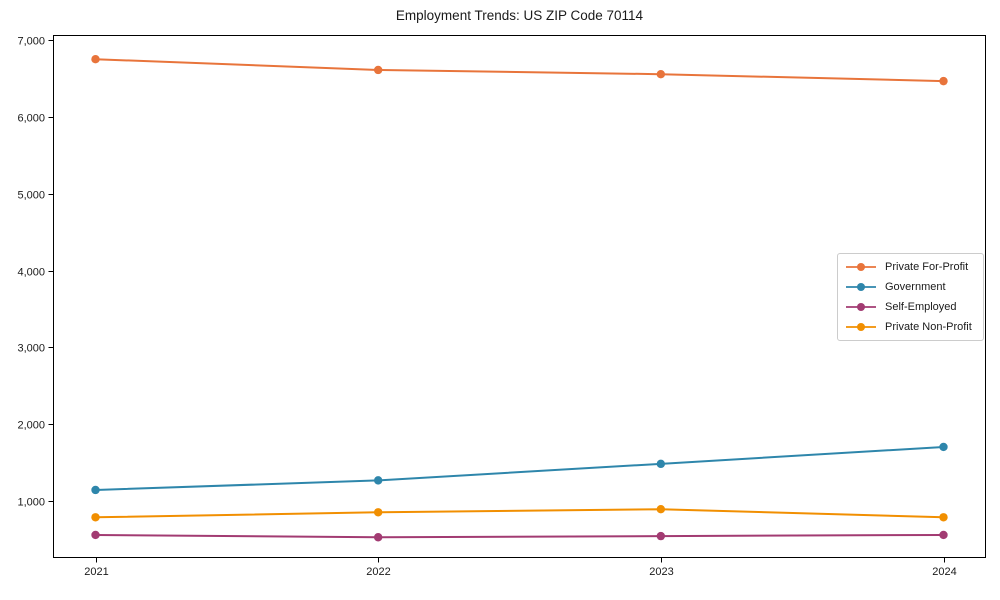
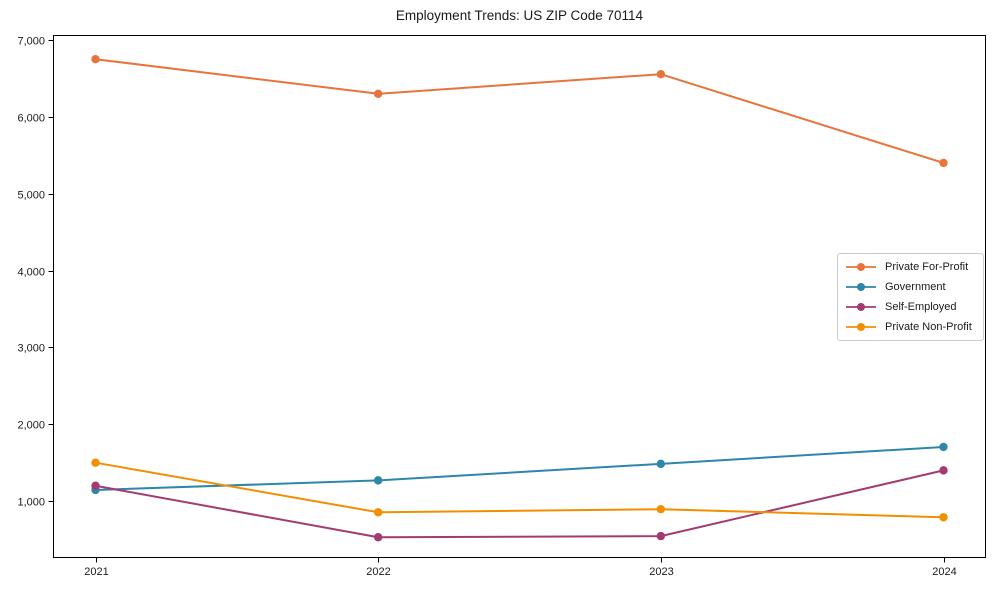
Self-Employed/2021: 600 -> 1200
Private Non-Profit/2021: 800 -> 1500
Private For-Profit/2022: 6600 -> 6300
Private For-Profit/2024: 6500 -> 5400
Self-Employed/2024: 600 -> 1400
